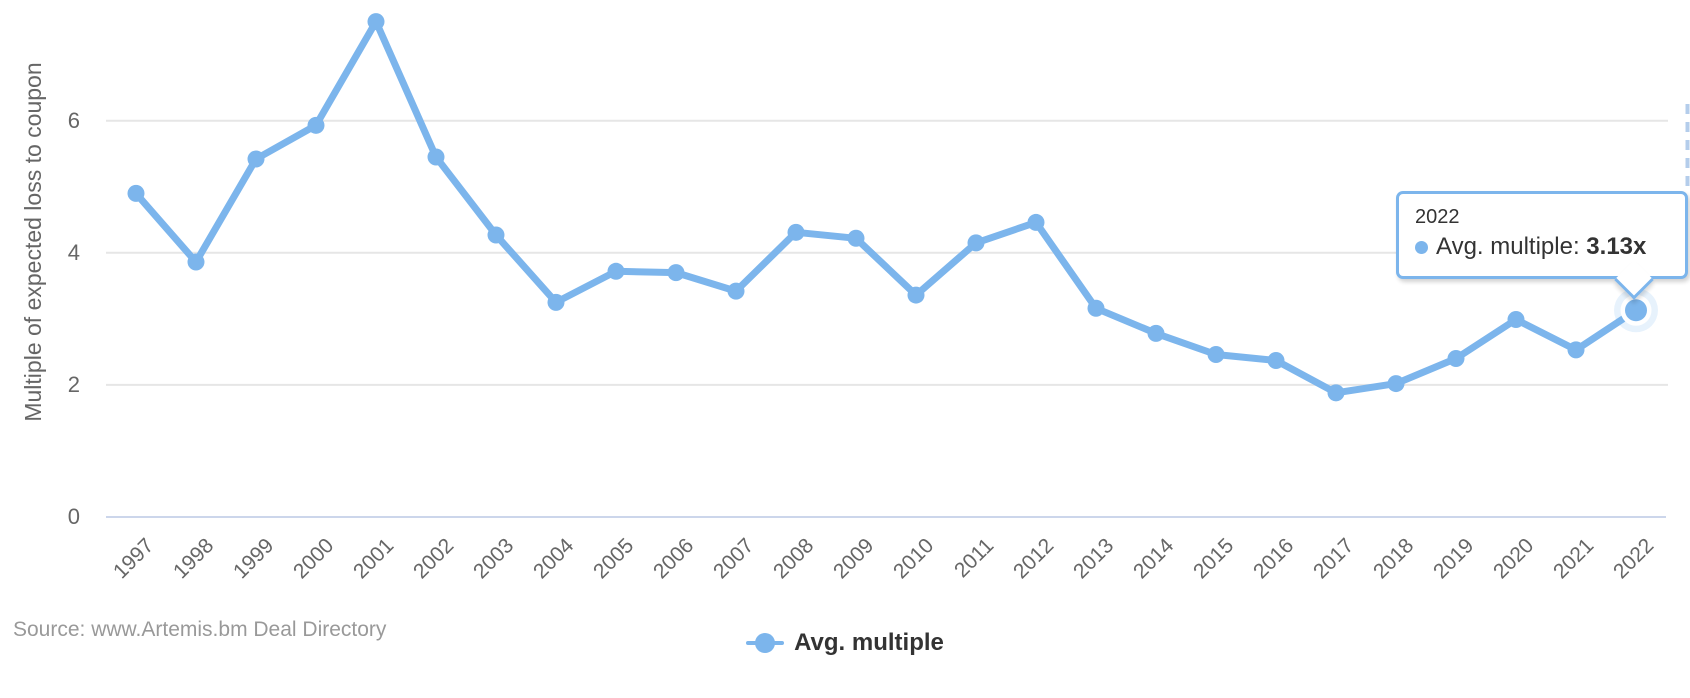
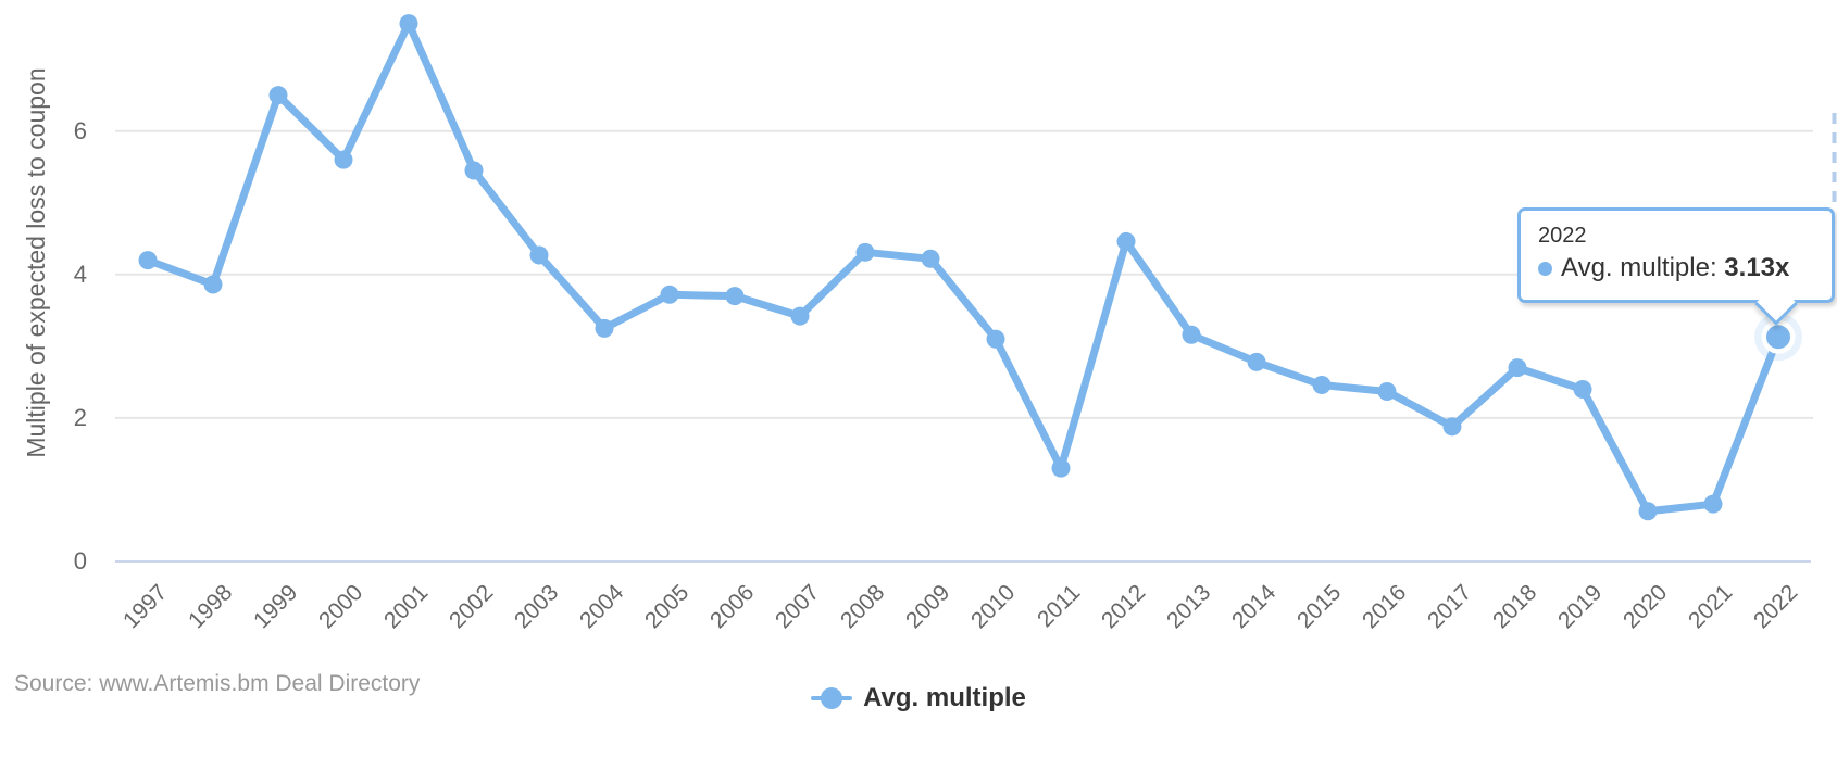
1997: 4.9 -> 4.2
1999: 5.4 -> 6.5
2000: 5.9 -> 5.6
2010: 3.4 -> 3.1
2011: 4.2 -> 1.3
2018: 2.0 -> 2.7
2020: 3.0 -> 0.7
2021: 2.5 -> 0.8
